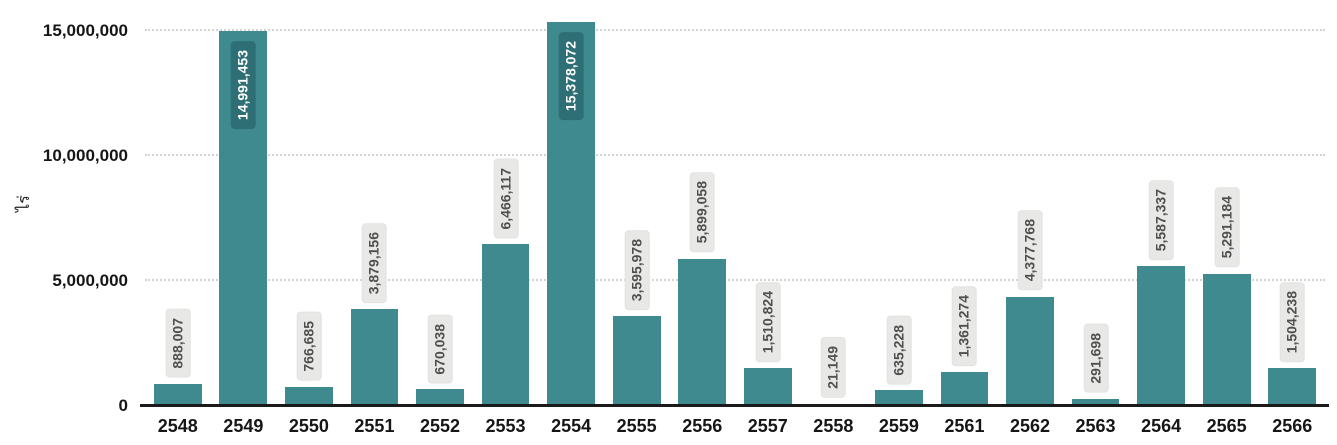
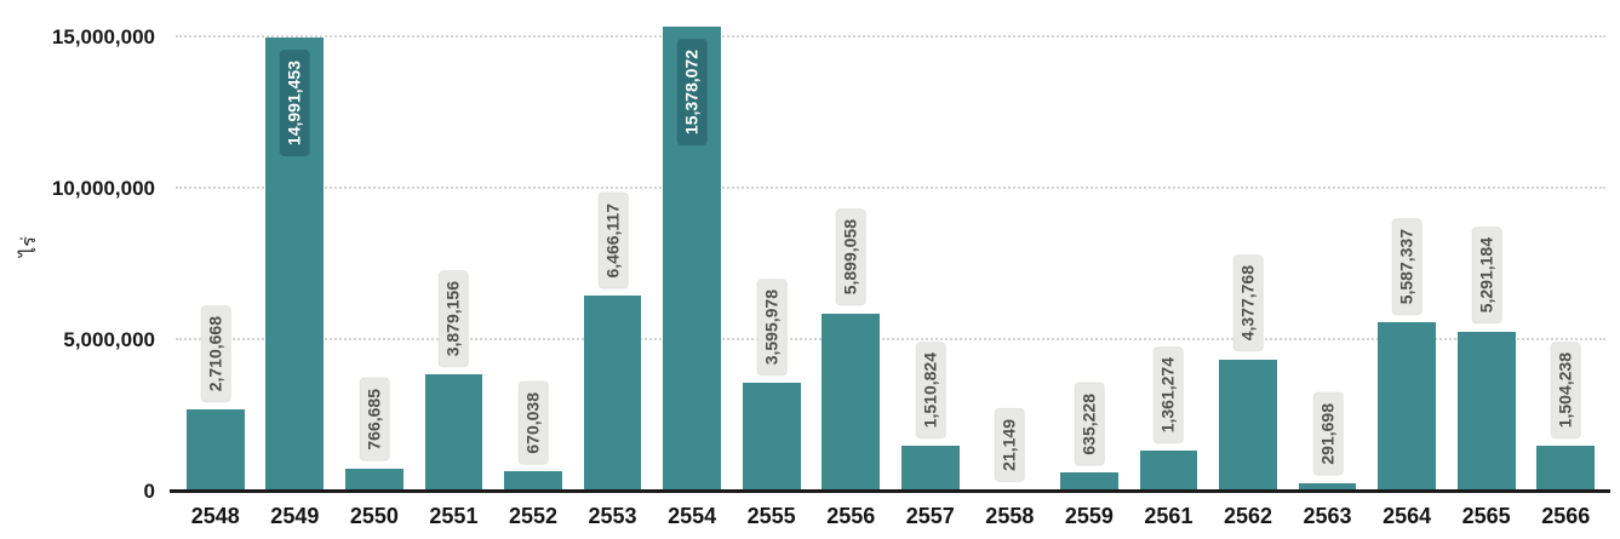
2548: 888,007 -> 2,710,668
